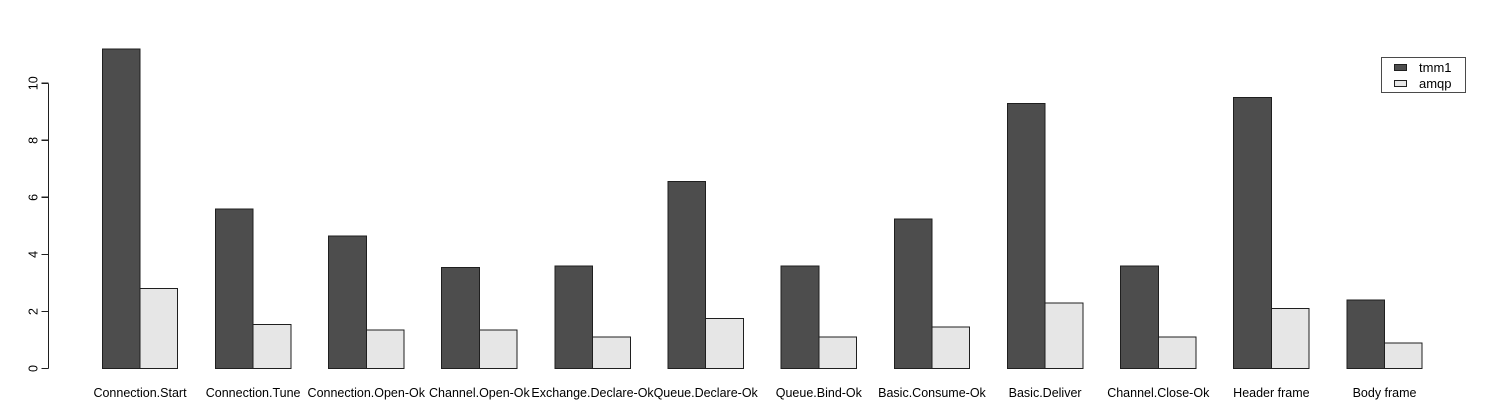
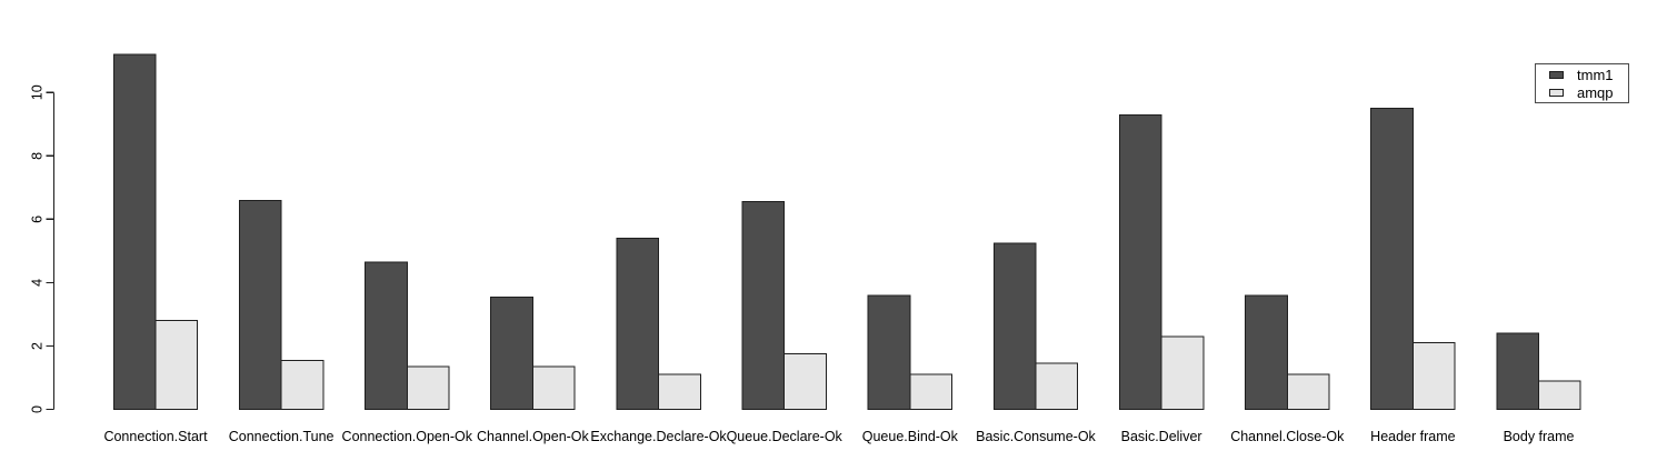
tmm1/Connection.Tune: 5.6 -> 6.6
tmm1/Exchange.Declare-Ok: 3.6 -> 5.4
